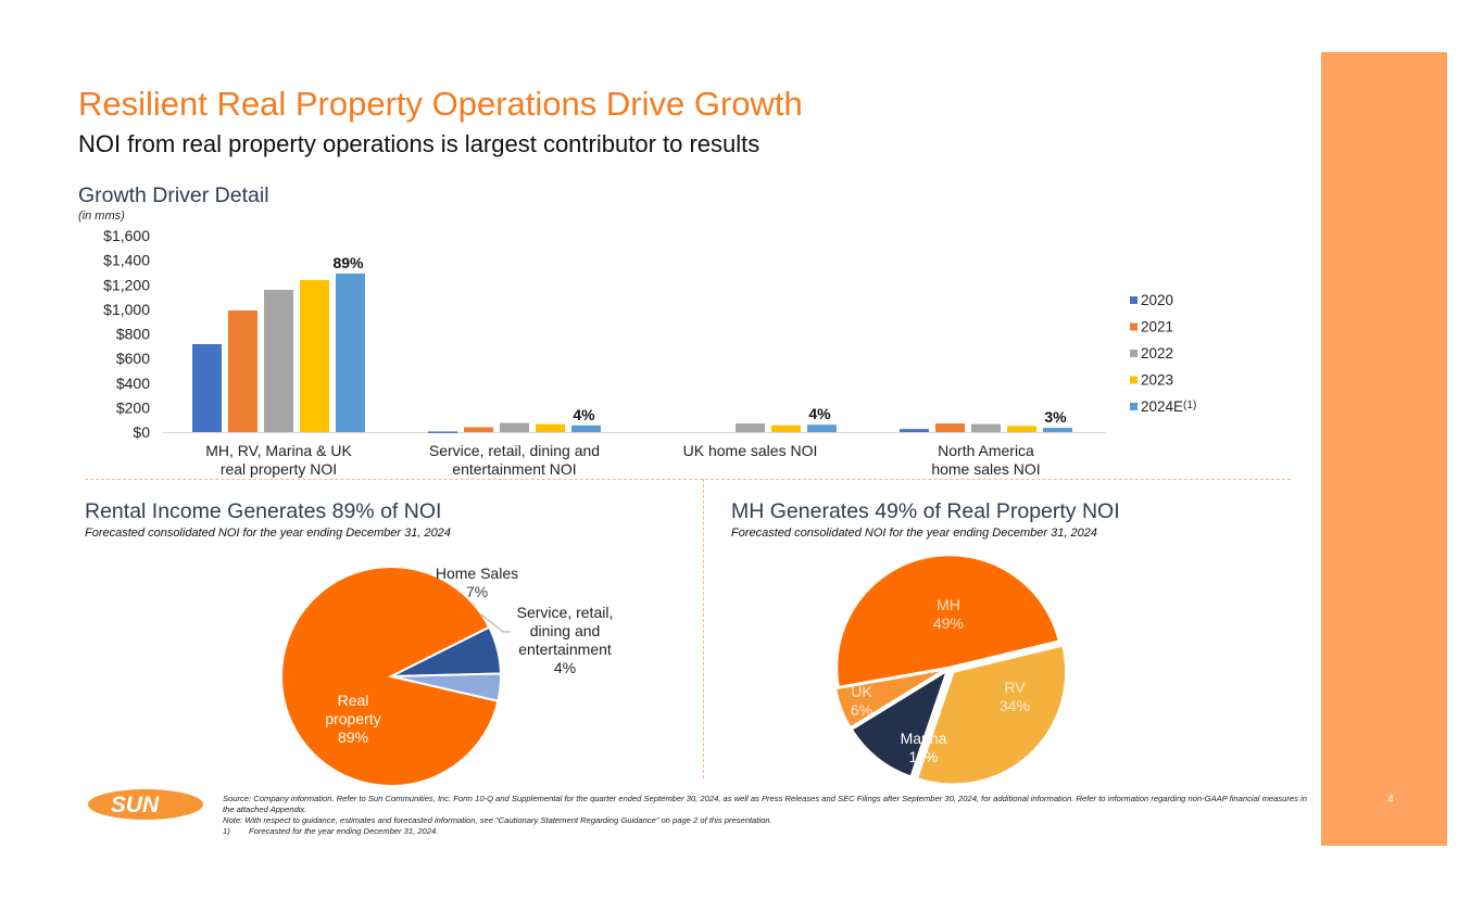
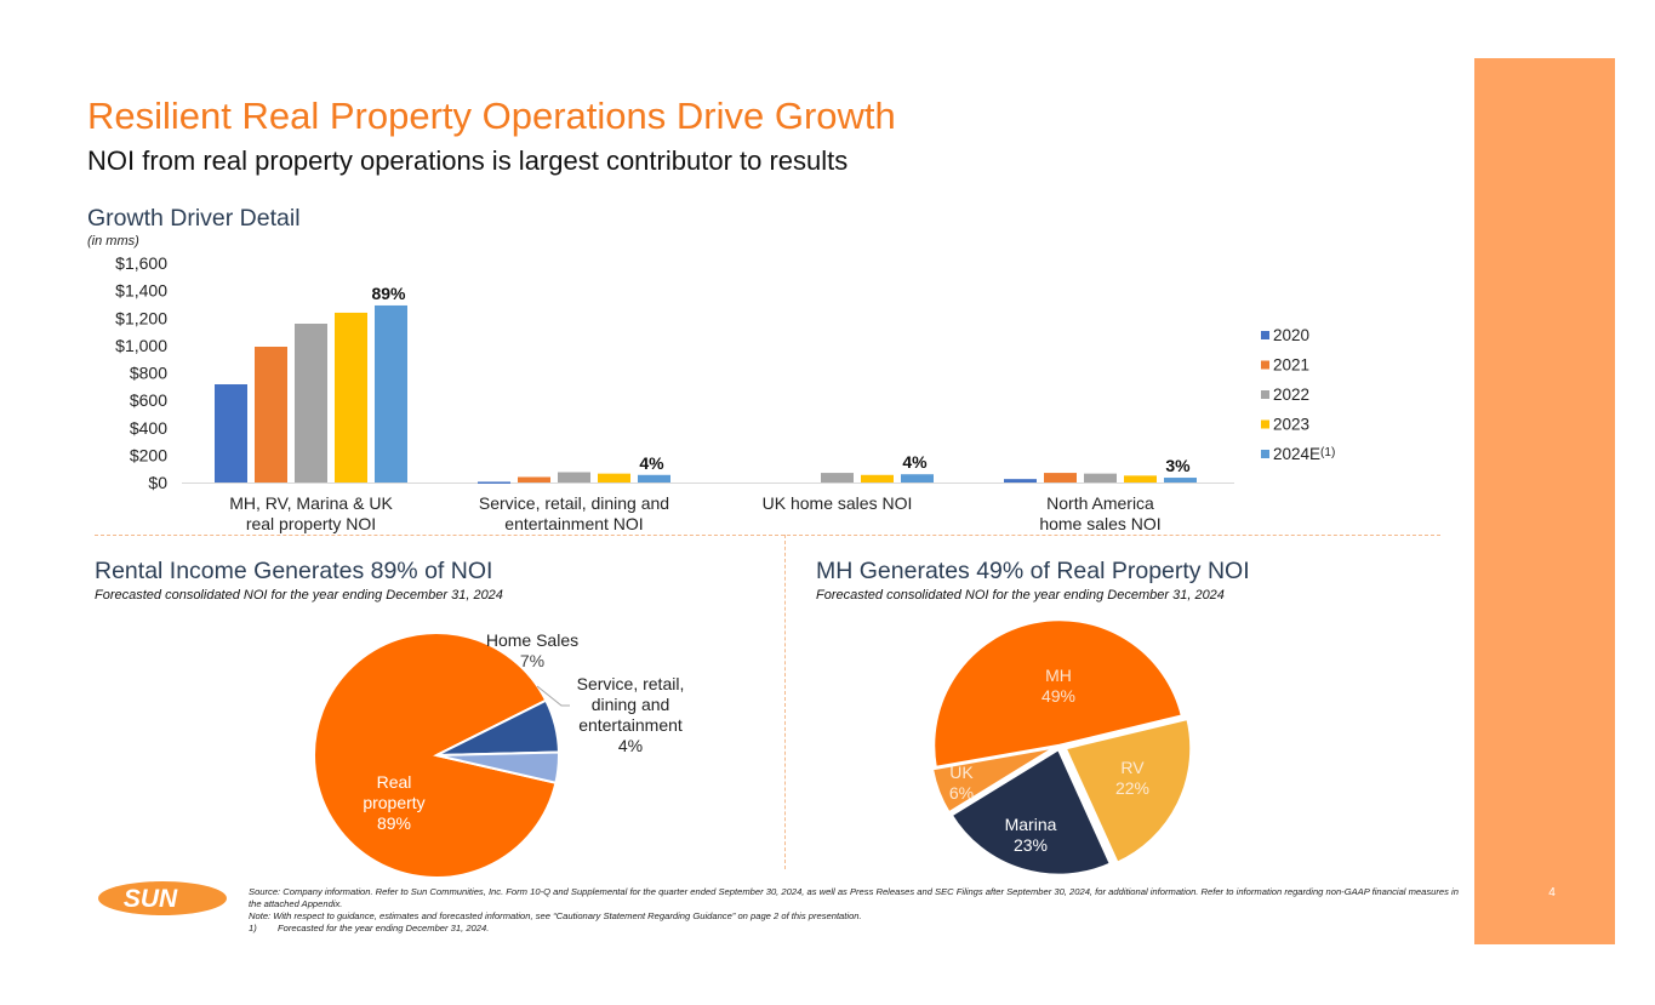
MH Generates 49% of Real Property NOI/RV: 34% -> 22%
MH Generates 49% of Real Property NOI/Marina: 11% -> 23%
